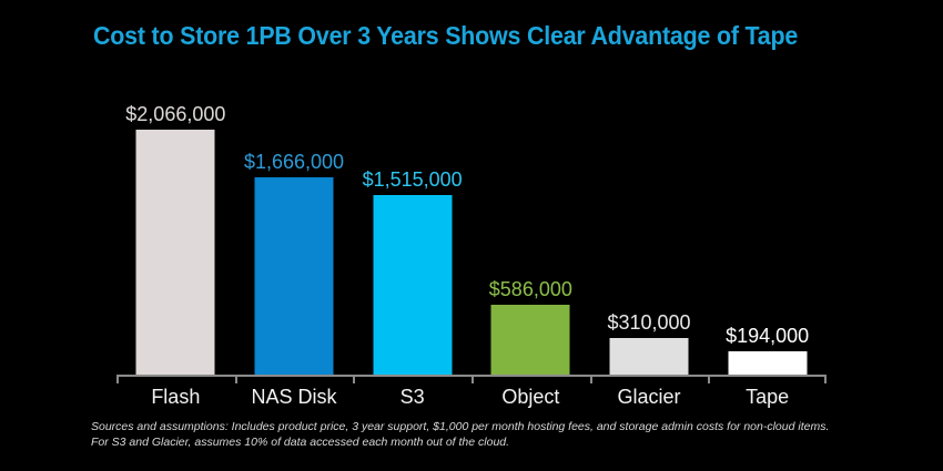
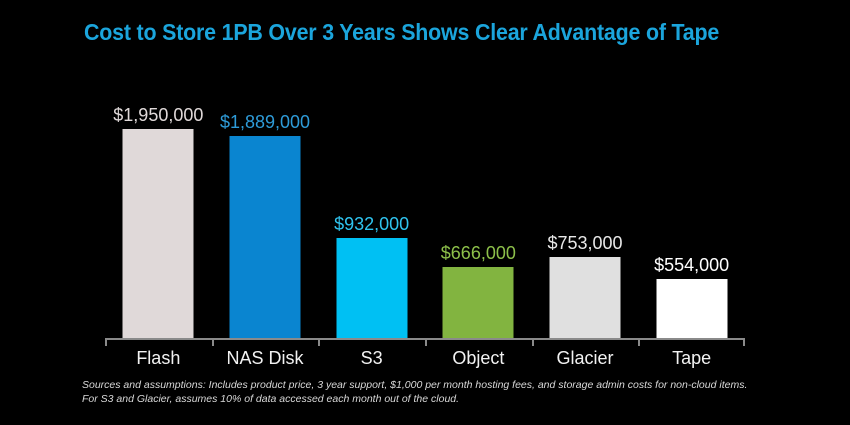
Flash: $2,066,000 -> $1,950,000
NAS Disk: $1,666,000 -> $1,889,000
S3: $1,515,000 -> $932,000
Object: $586,000 -> $666,000
Glacier: $310,000 -> $753,000
Tape: $194,000 -> $554,000
